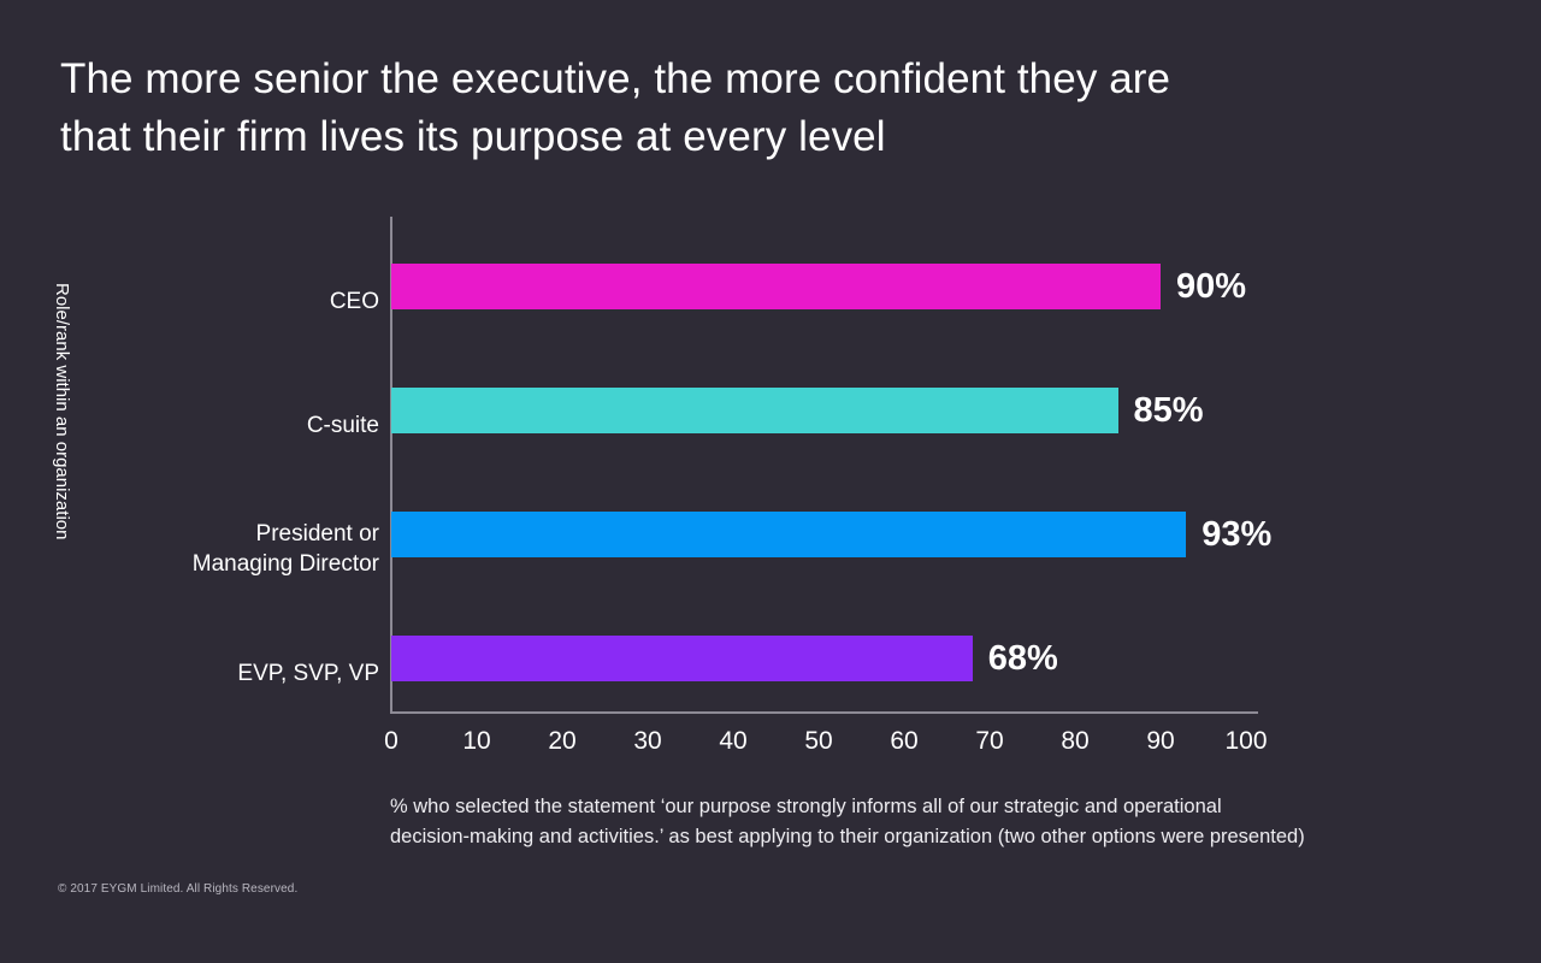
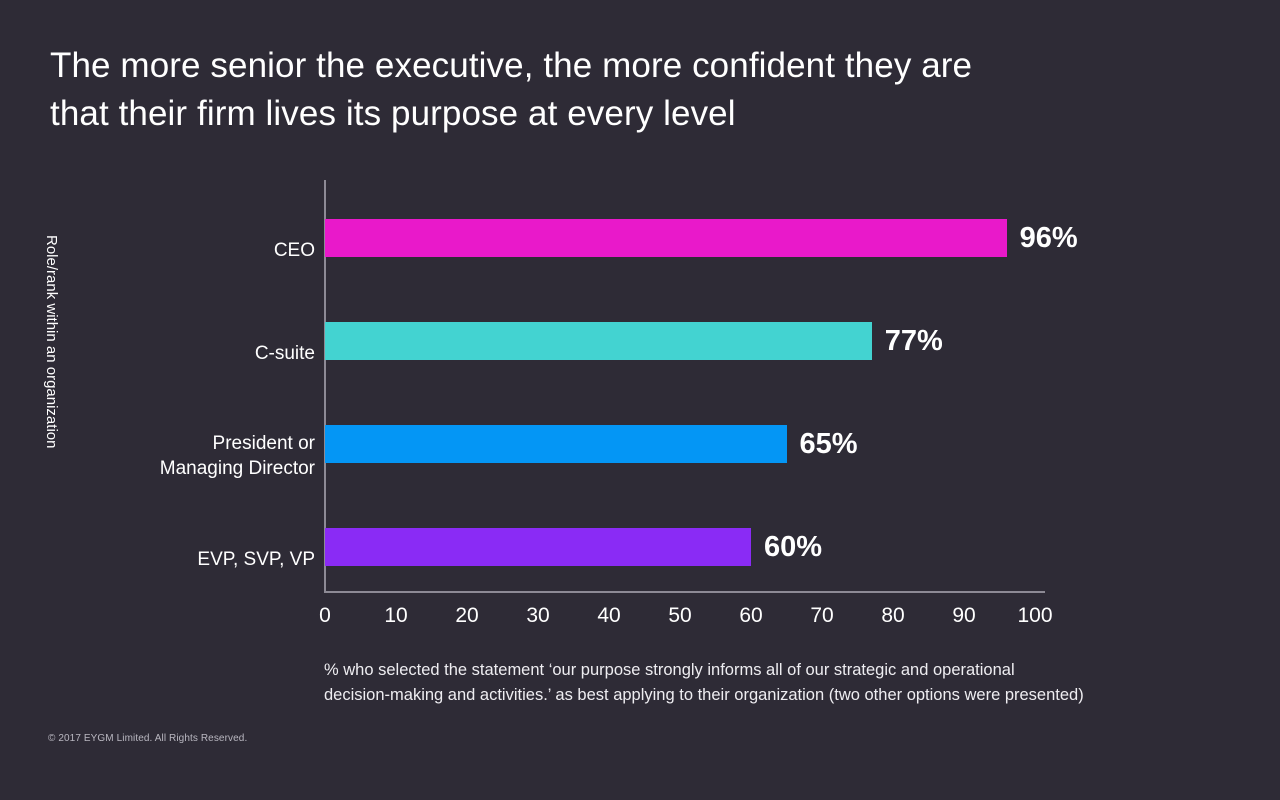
CEO: 90% -> 96%
C-suite: 85% -> 77%
President or Managing Director: 93% -> 65%
EVP, SVP, VP: 68% -> 60%
